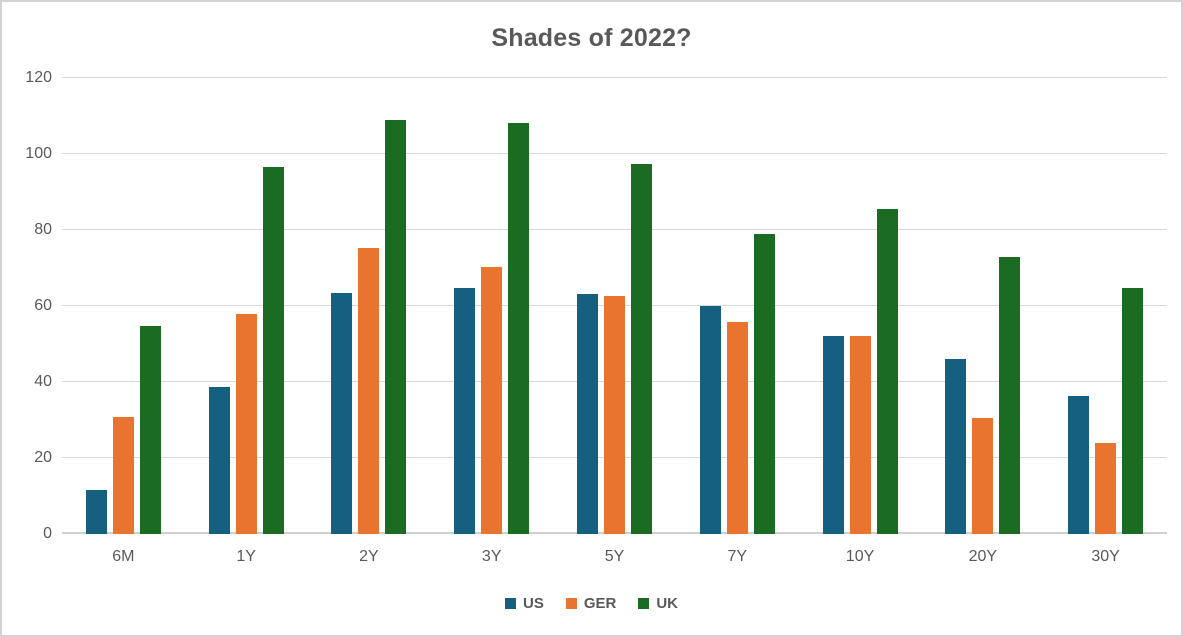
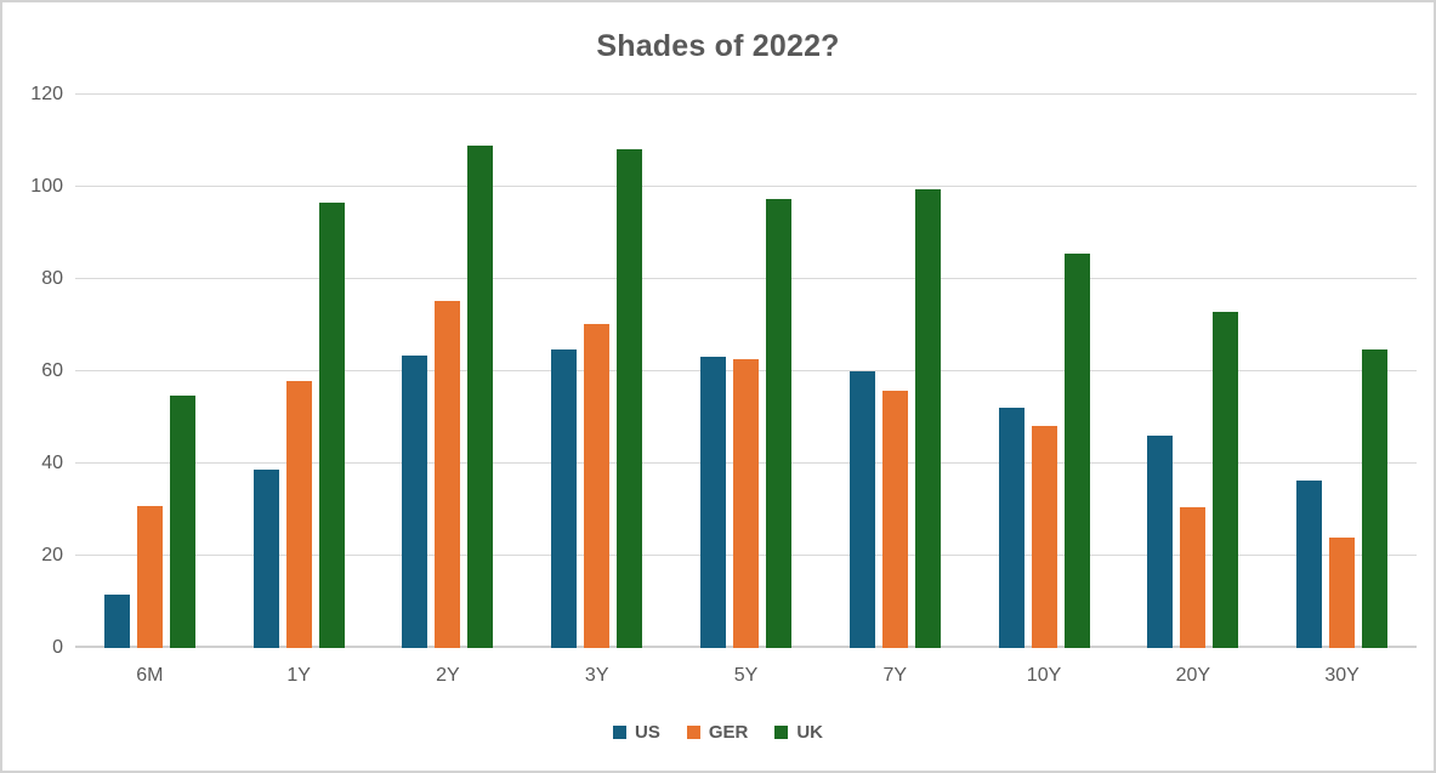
UK/7Y: 79 -> 100
GER/10Y: 52 -> 48
